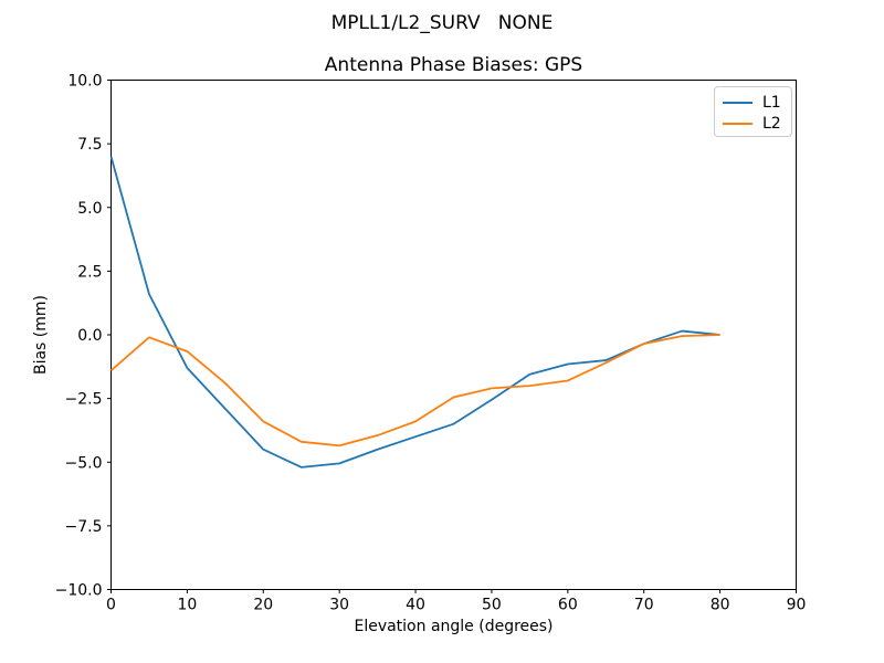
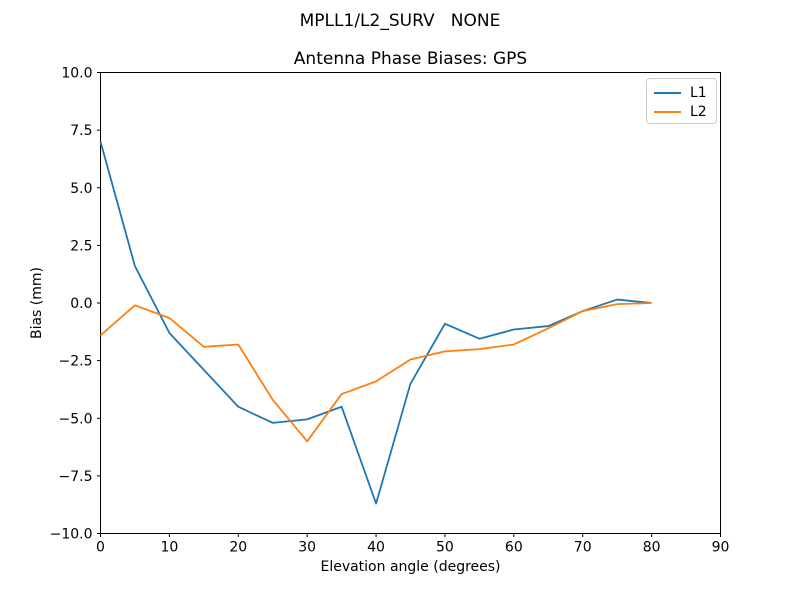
L2/20: -3.4 -> -1.8
L2/30: -4.3 -> -6.0
L1/40: -4.0 -> -8.7
L1/50: -2.5 -> -0.9
